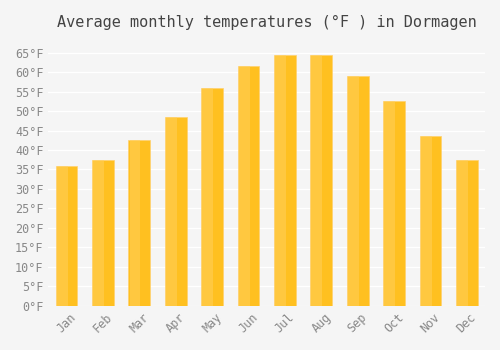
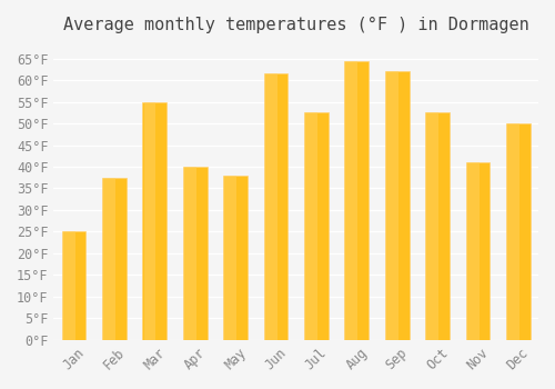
Jan: 36.0°F -> 25.0°F
Mar: 42.5°F -> 55.0°F
Apr: 48.5°F -> 40.0°F
May: 56.0°F -> 38.0°F
Jul: 64.5°F -> 52.5°F
Sep: 59.0°F -> 62.0°F
Nov: 43.5°F -> 41.0°F
Dec: 37.5°F -> 50.0°F
